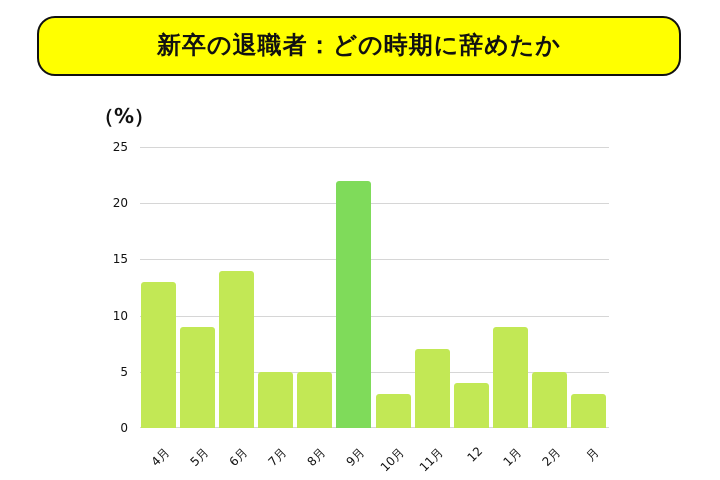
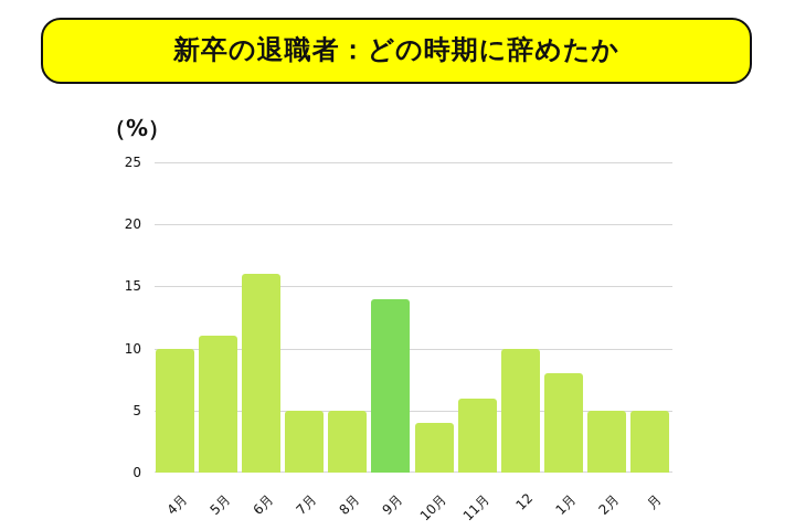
4月: 13 -> 10
5月: 9 -> 11
6月: 14 -> 16
9月: 22 -> 14
10月: 3 -> 4
11月: 7 -> 6
12: 4 -> 10
1月: 9 -> 8
月: 3 -> 5
